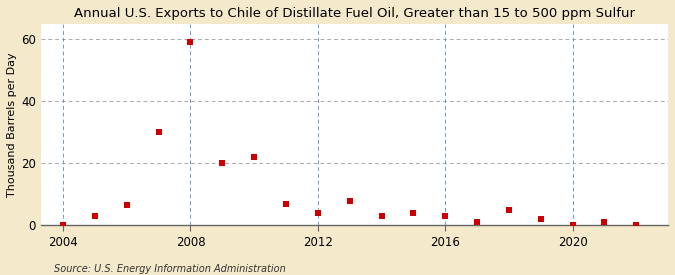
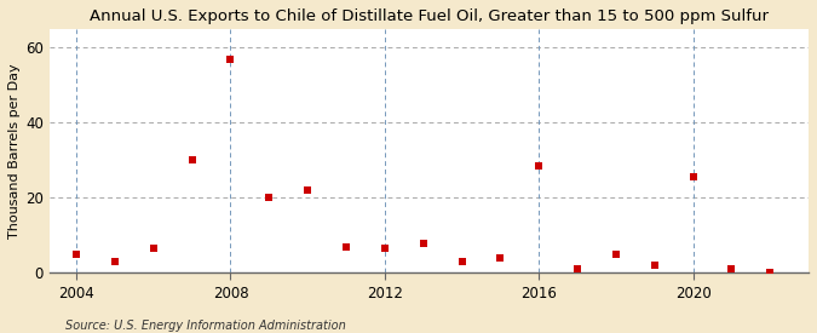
2004: 0.1 -> 5.0
2008: 59.0 -> 57.0
2012: 4.0 -> 6.5
2016: 3.0 -> 28.5
2020: 0.2 -> 25.5
